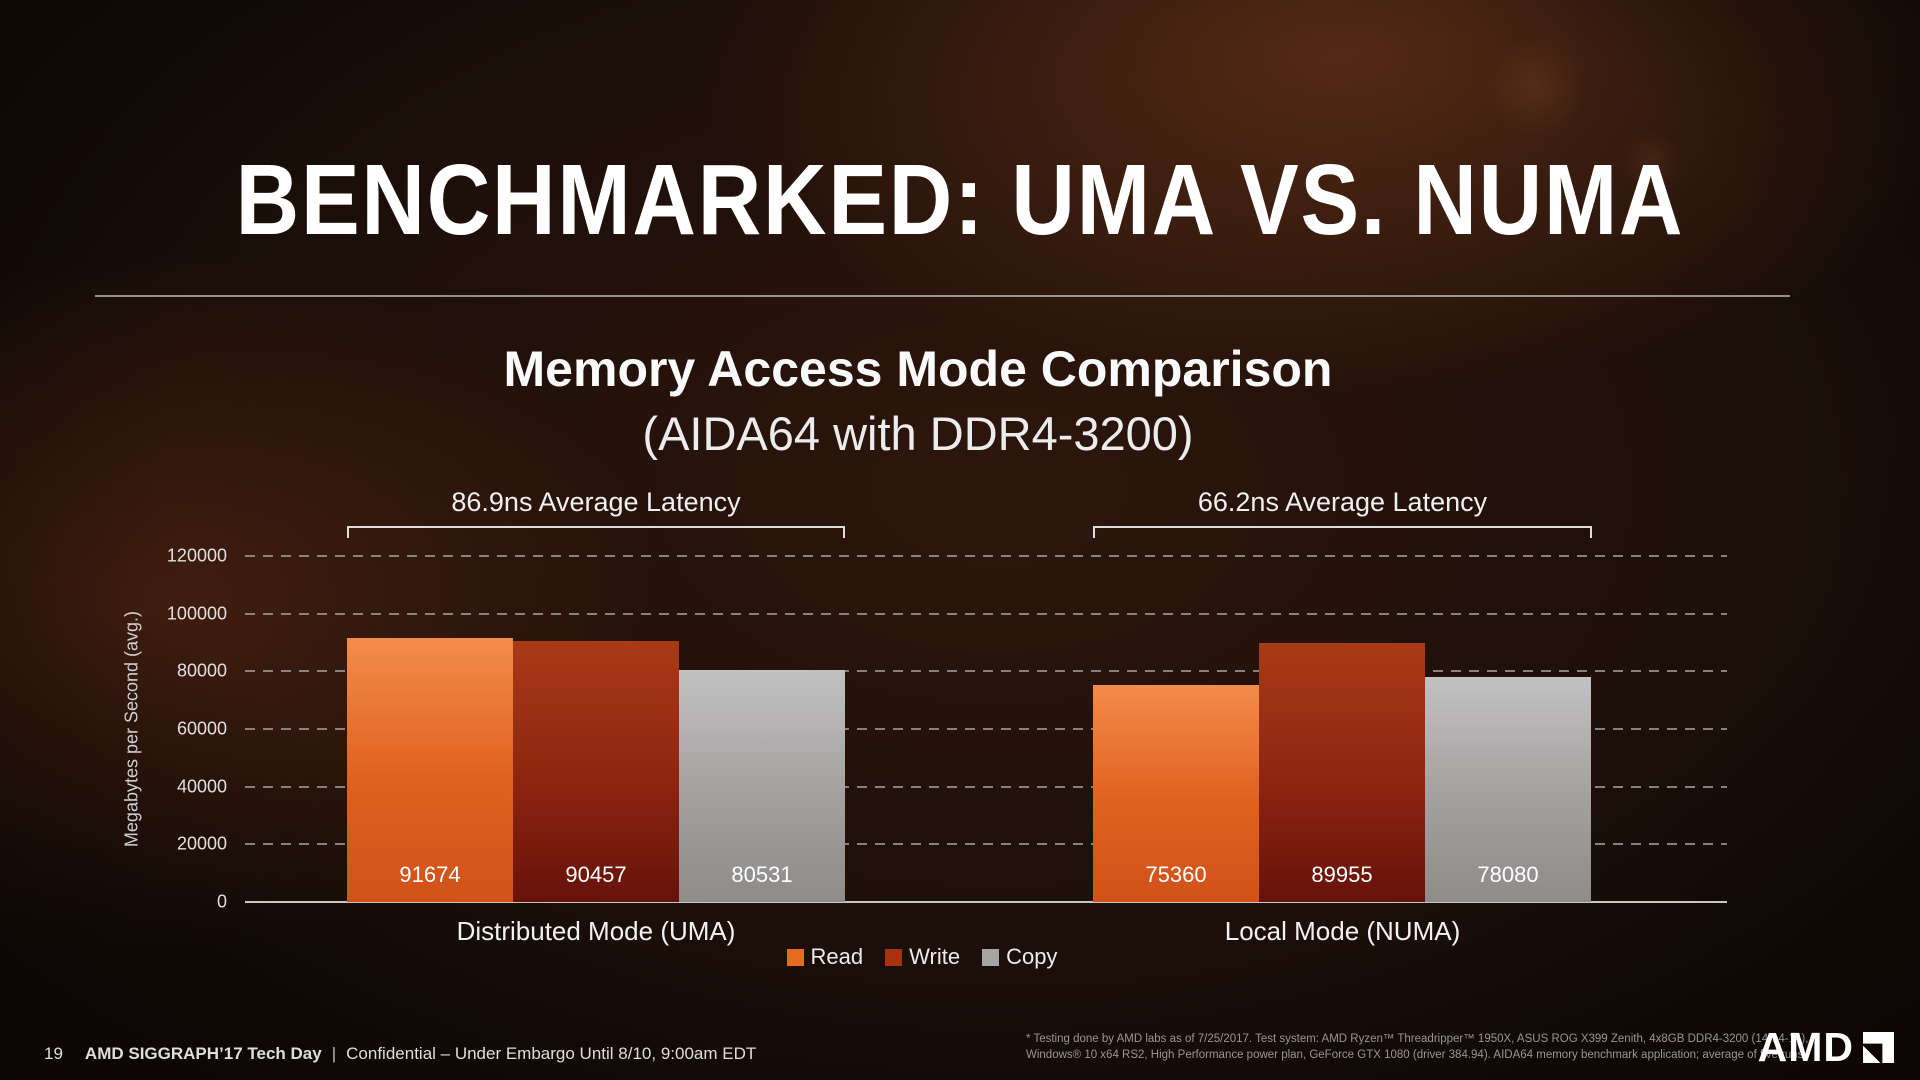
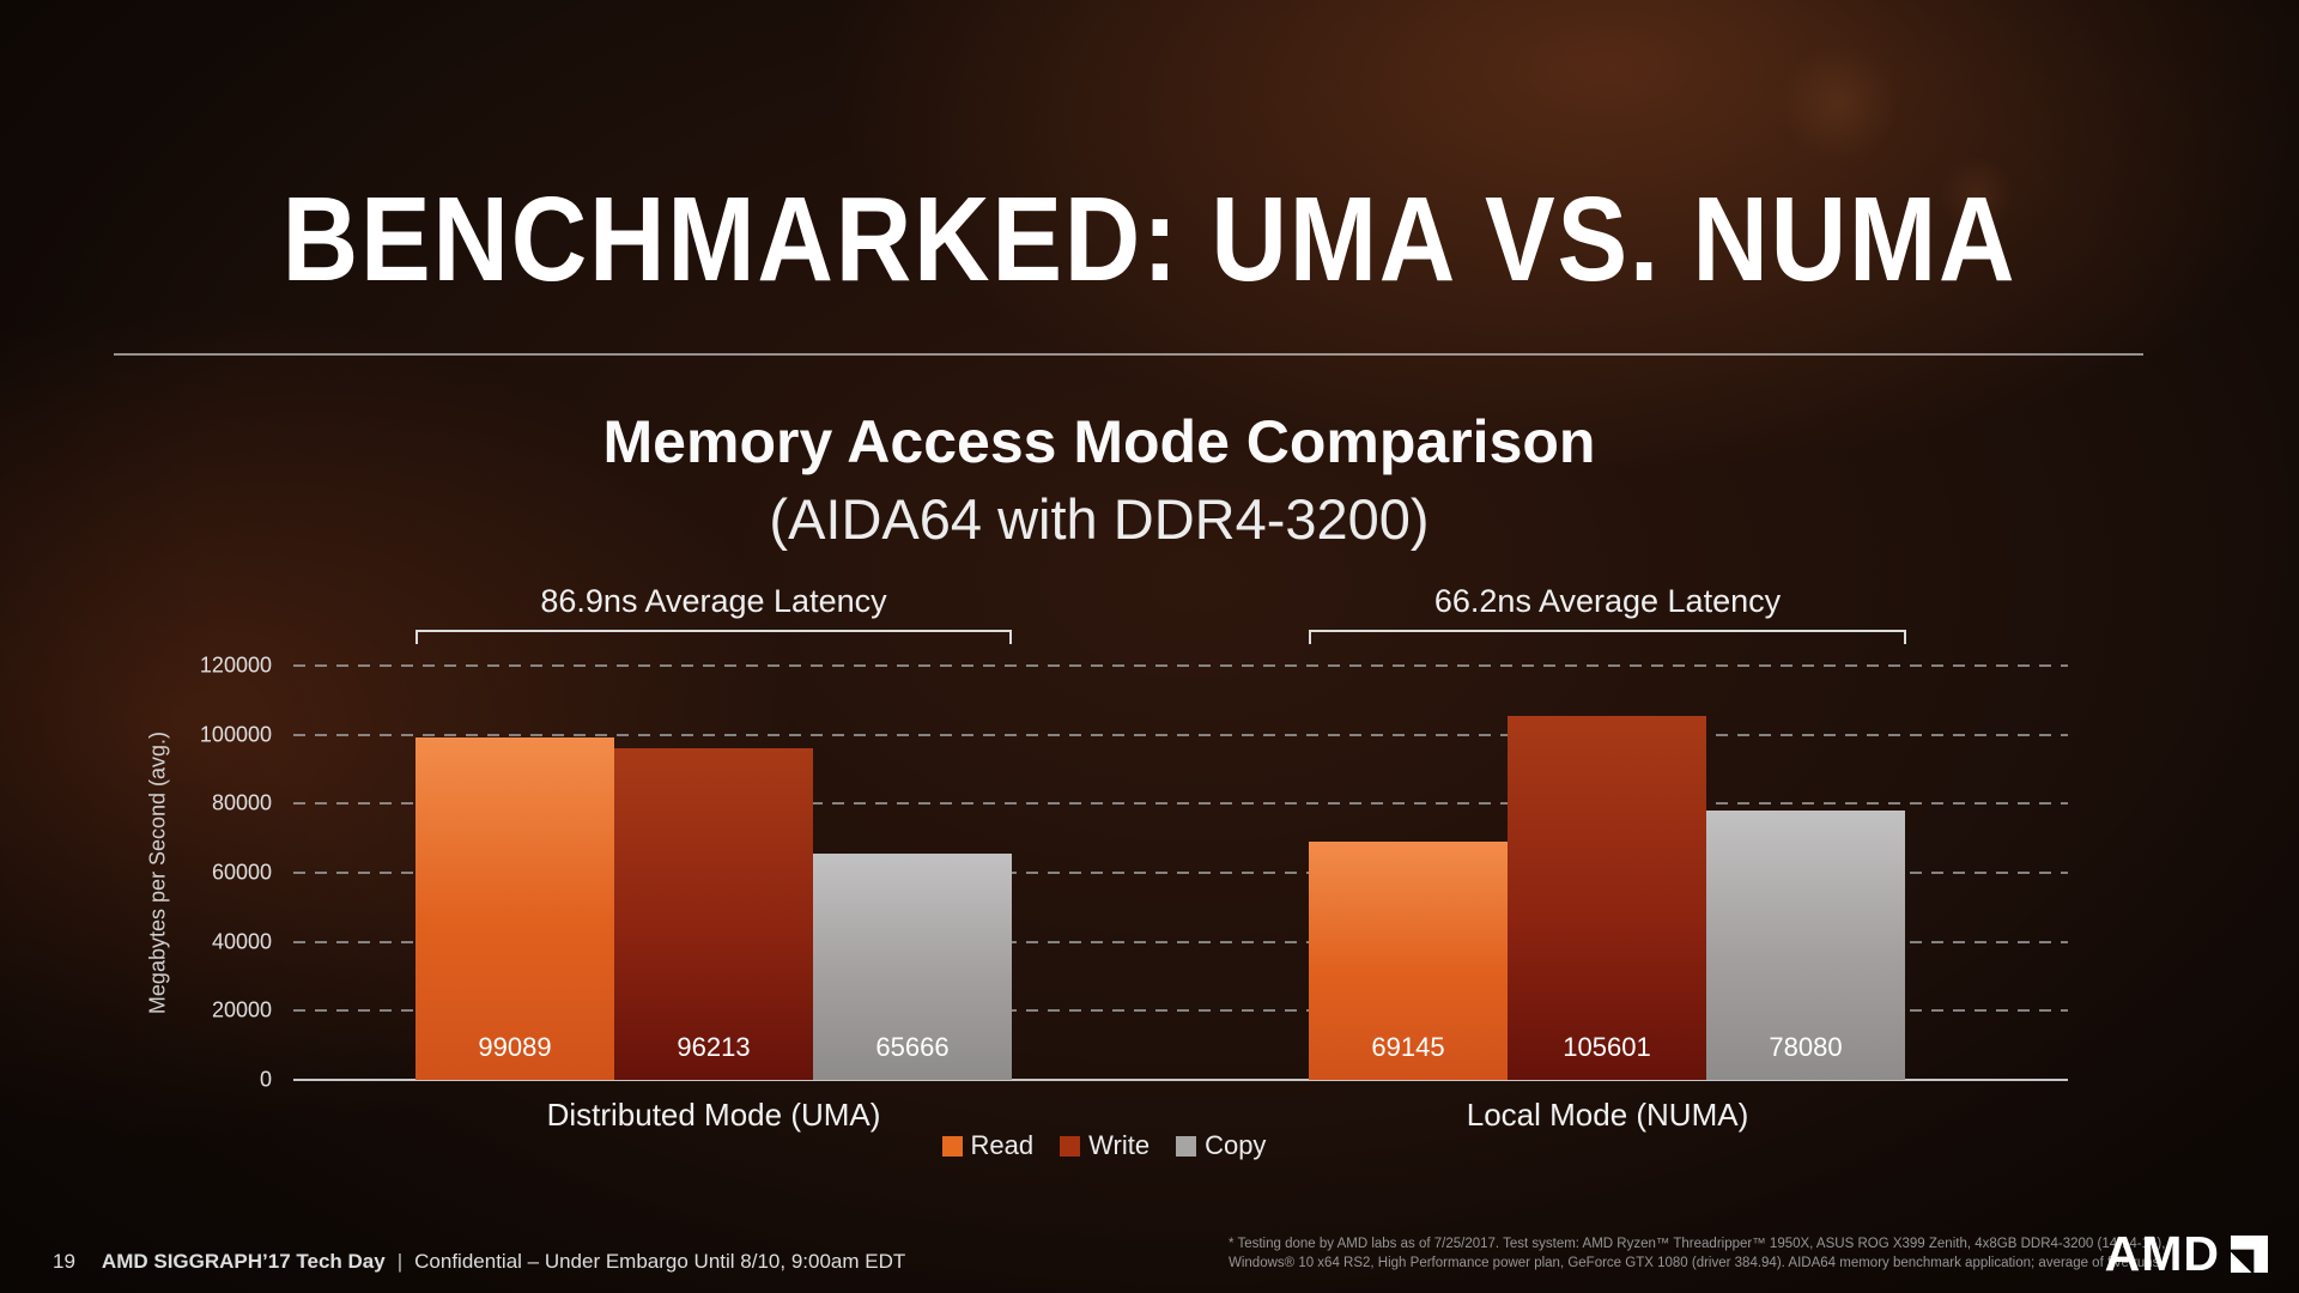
Read/Distributed Mode (UMA): 91674 -> 99089
Write/Distributed Mode (UMA): 90457 -> 96213
Copy/Distributed Mode (UMA): 80531 -> 65666
Read/Local Mode (NUMA): 75360 -> 69145
Write/Local Mode (NUMA): 89955 -> 105601
